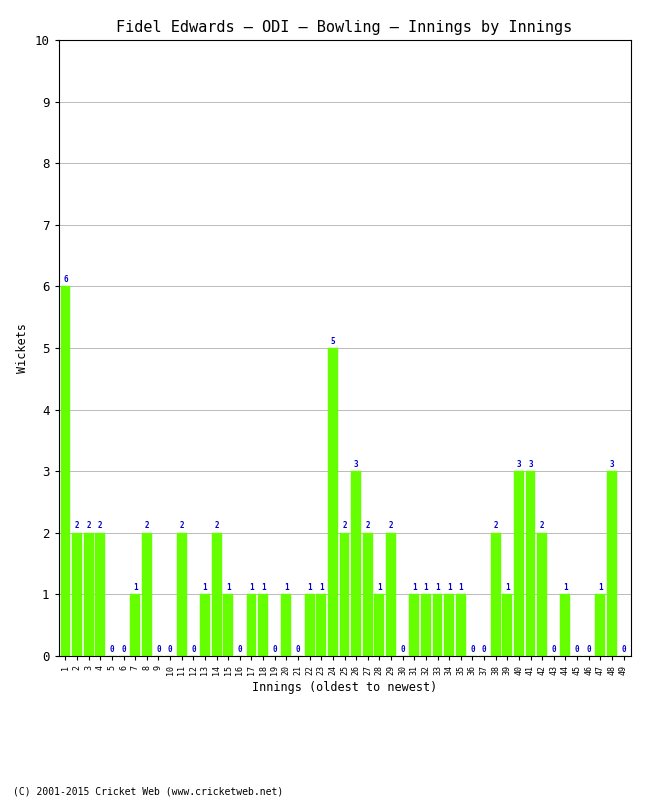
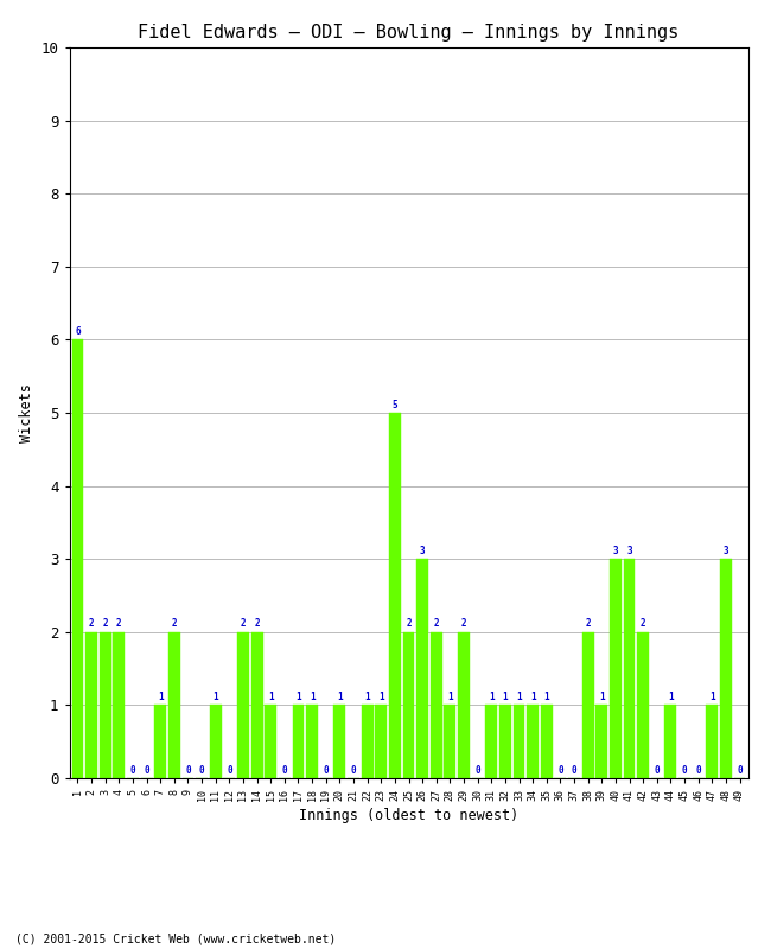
11: 2 -> 1
13: 1 -> 2
